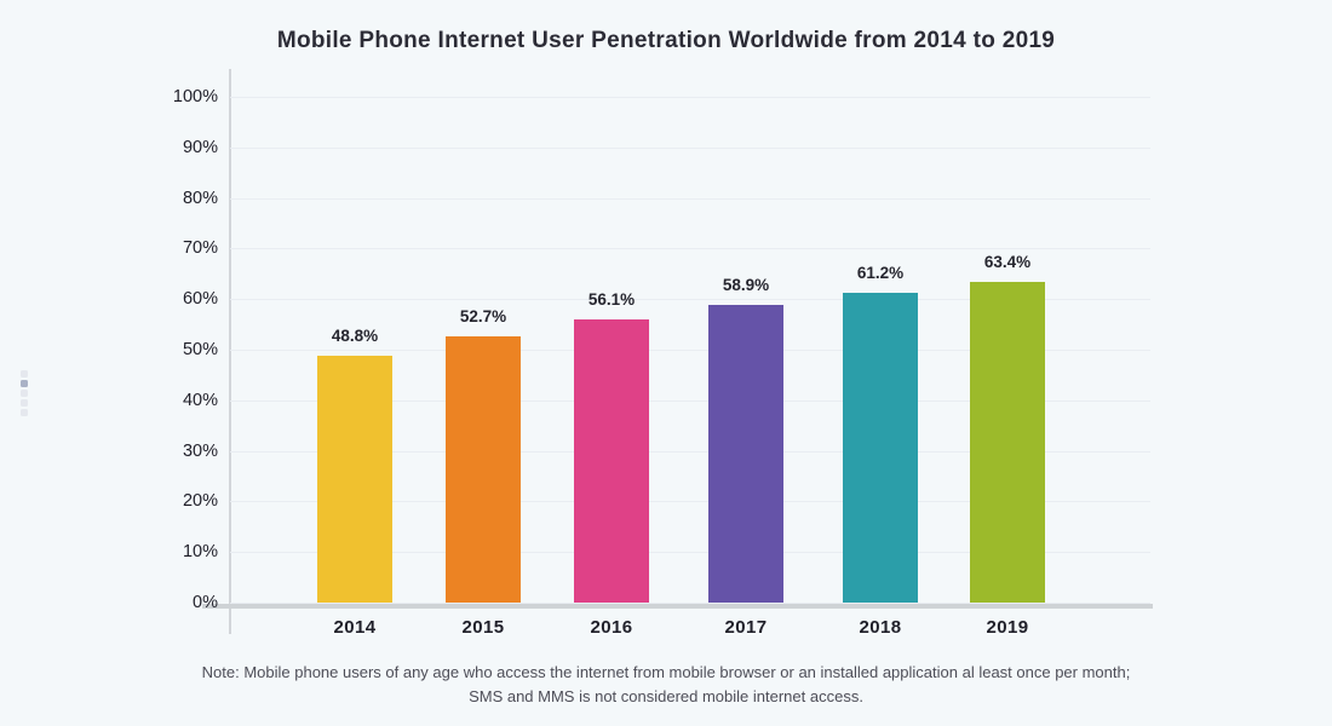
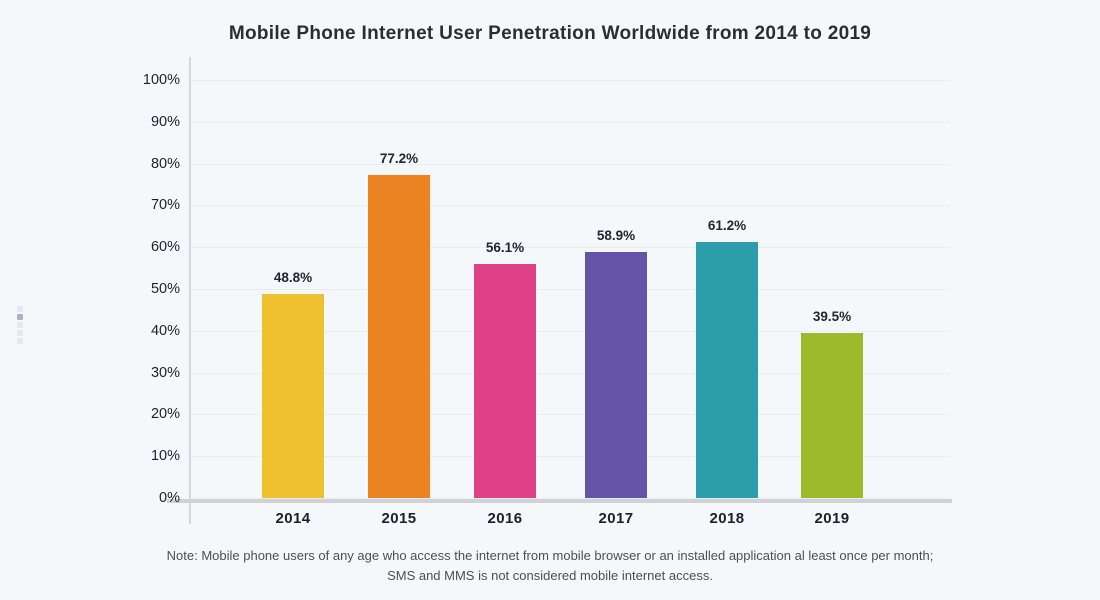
2015: 52.7% -> 77.2%
2019: 63.4% -> 39.5%
